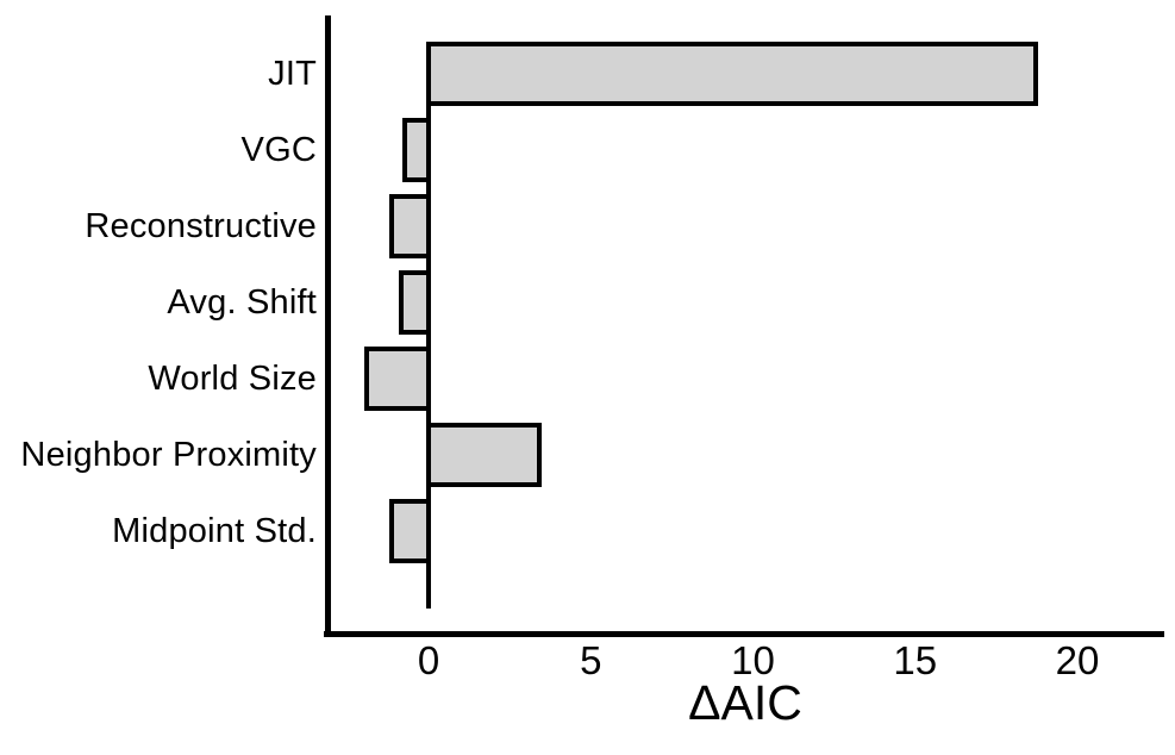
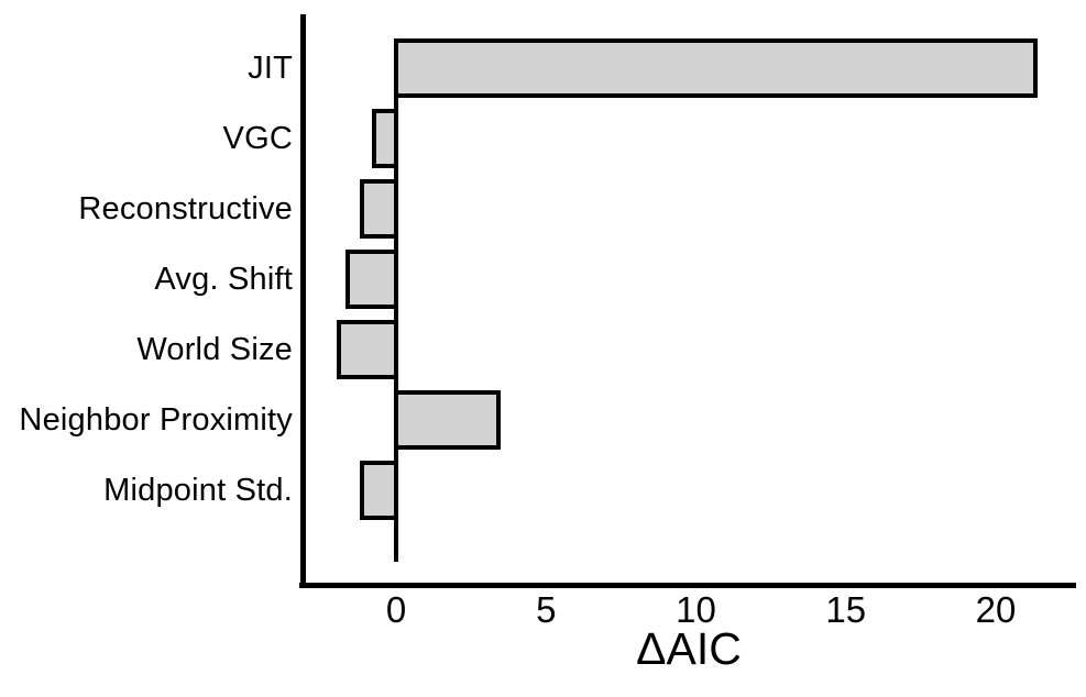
JIT: 18.8 -> 21.4
Avg. Shift: -0.9 -> -1.7
